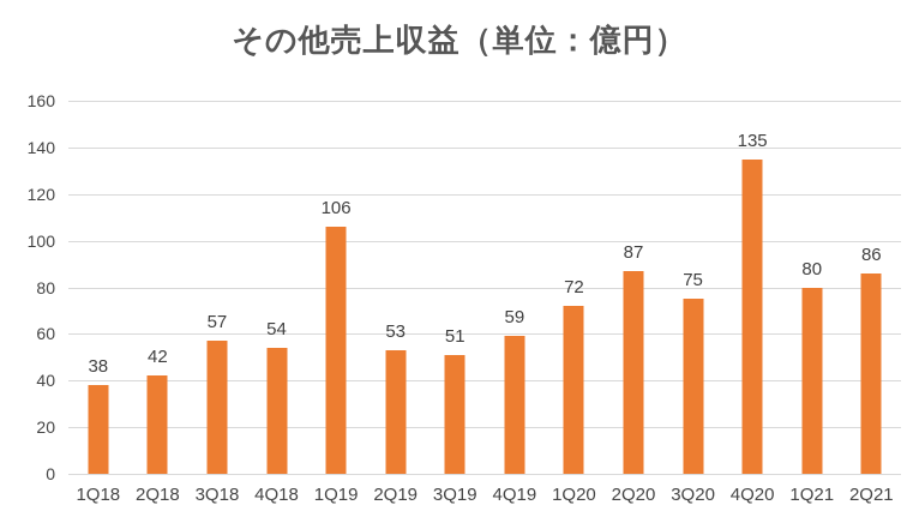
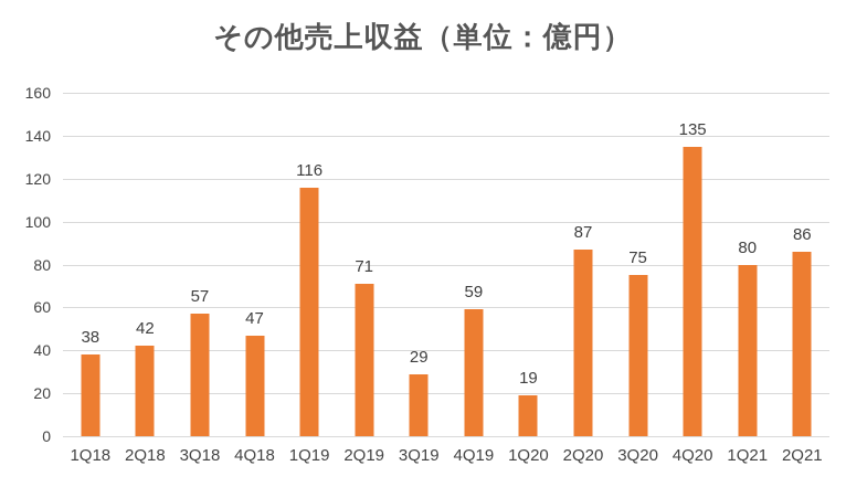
4Q18: 54 -> 47
1Q19: 106 -> 116
2Q19: 53 -> 71
3Q19: 51 -> 29
1Q20: 72 -> 19
